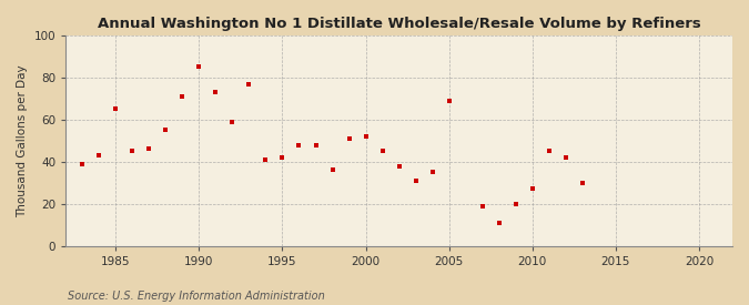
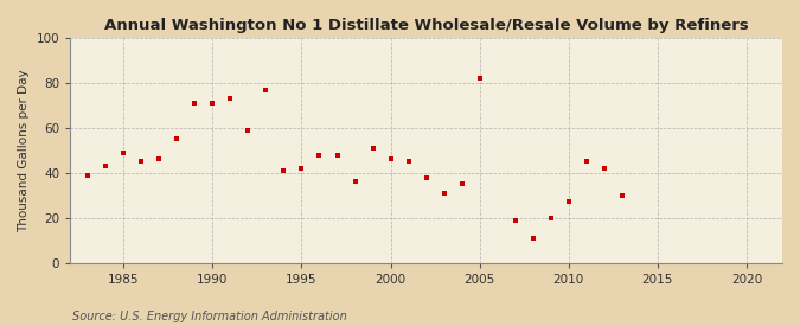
1985: 65 -> 49
1990: 85 -> 71
2000: 52 -> 46
2005: 69 -> 82
